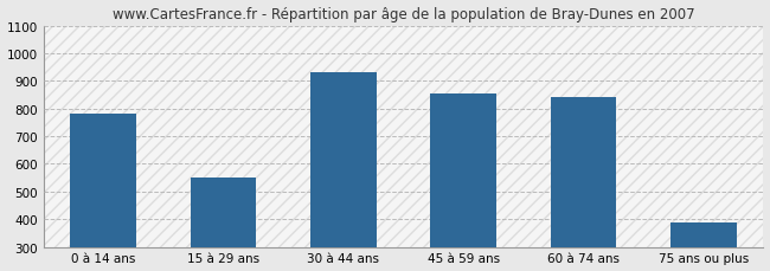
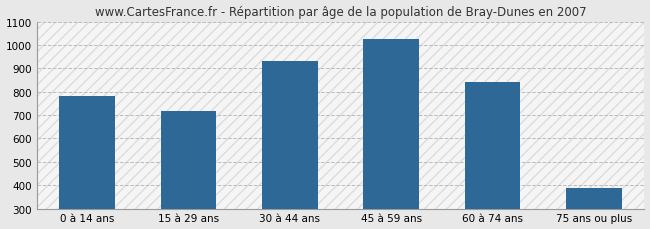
15 à 29 ans: 550 -> 718
45 à 59 ans: 855 -> 1024
